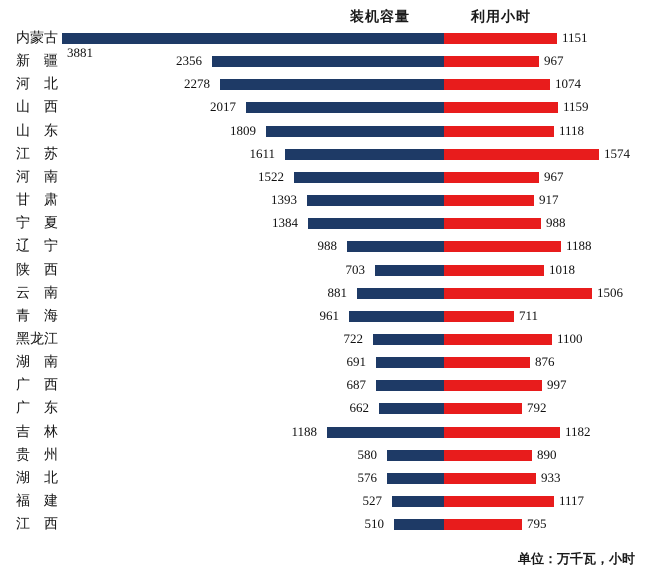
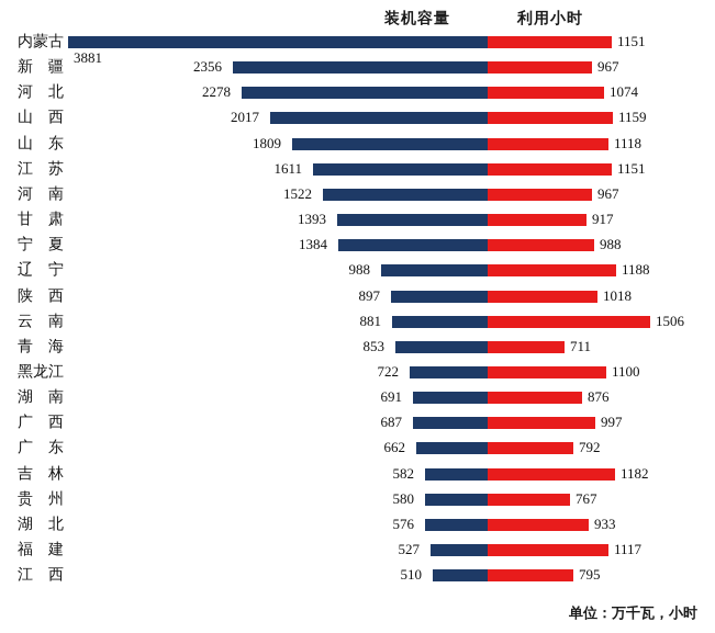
利用小时/江苏: 1574 -> 1151
装机容量/陕西: 703 -> 897
装机容量/青海: 961 -> 853
装机容量/吉林: 1188 -> 582
利用小时/贵州: 890 -> 767
